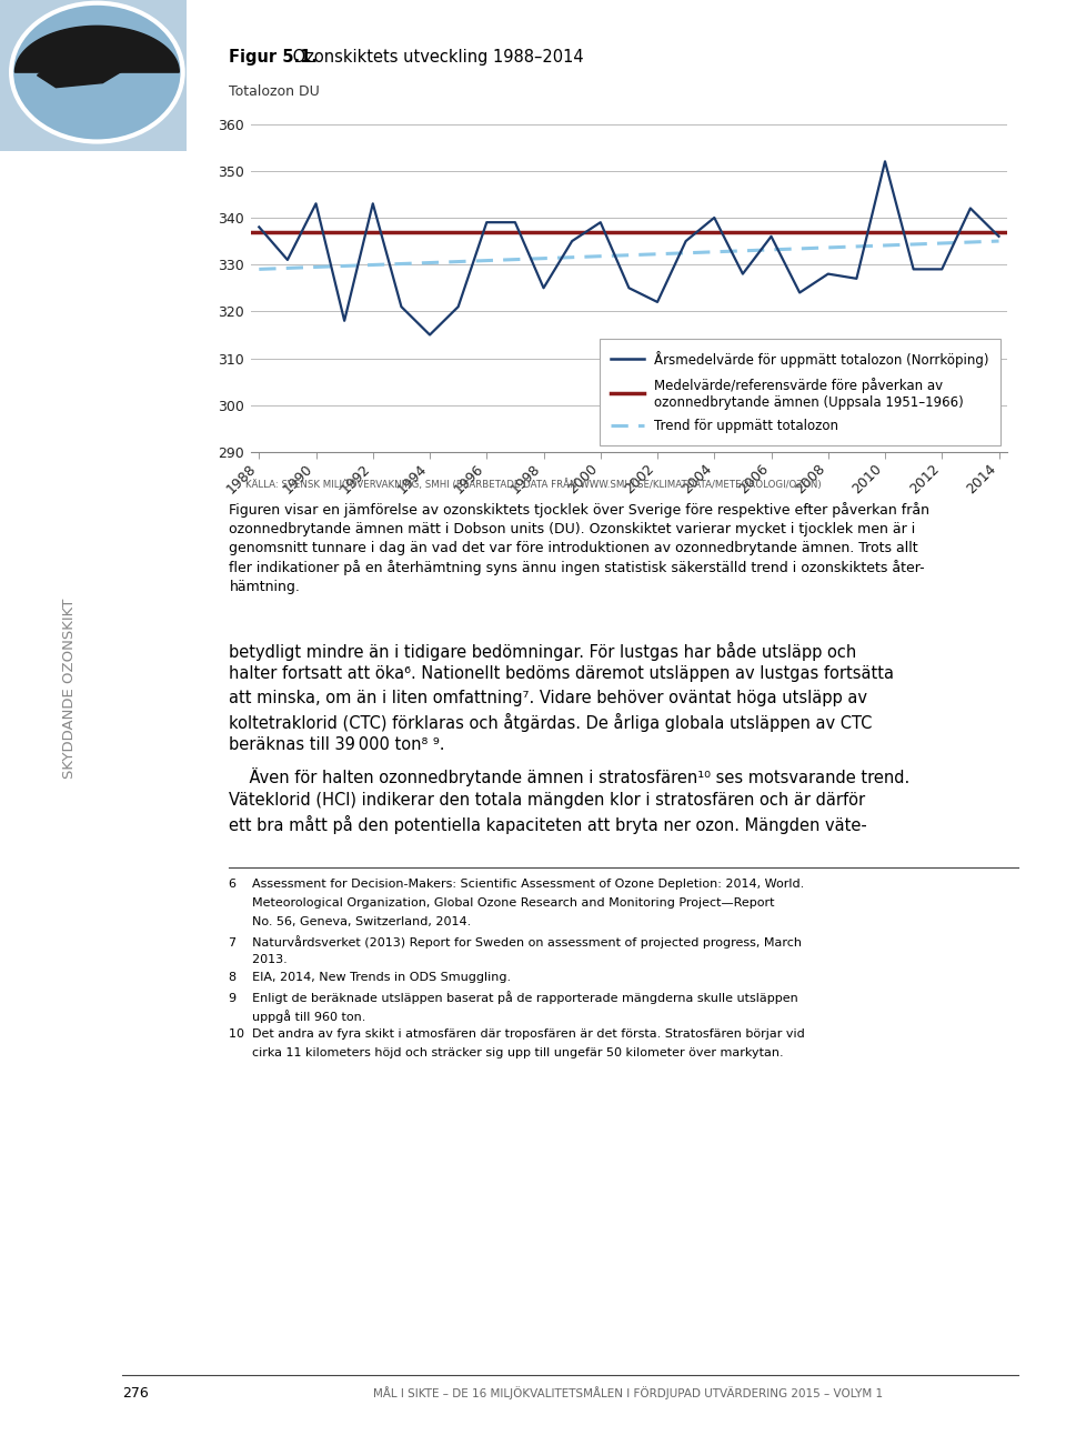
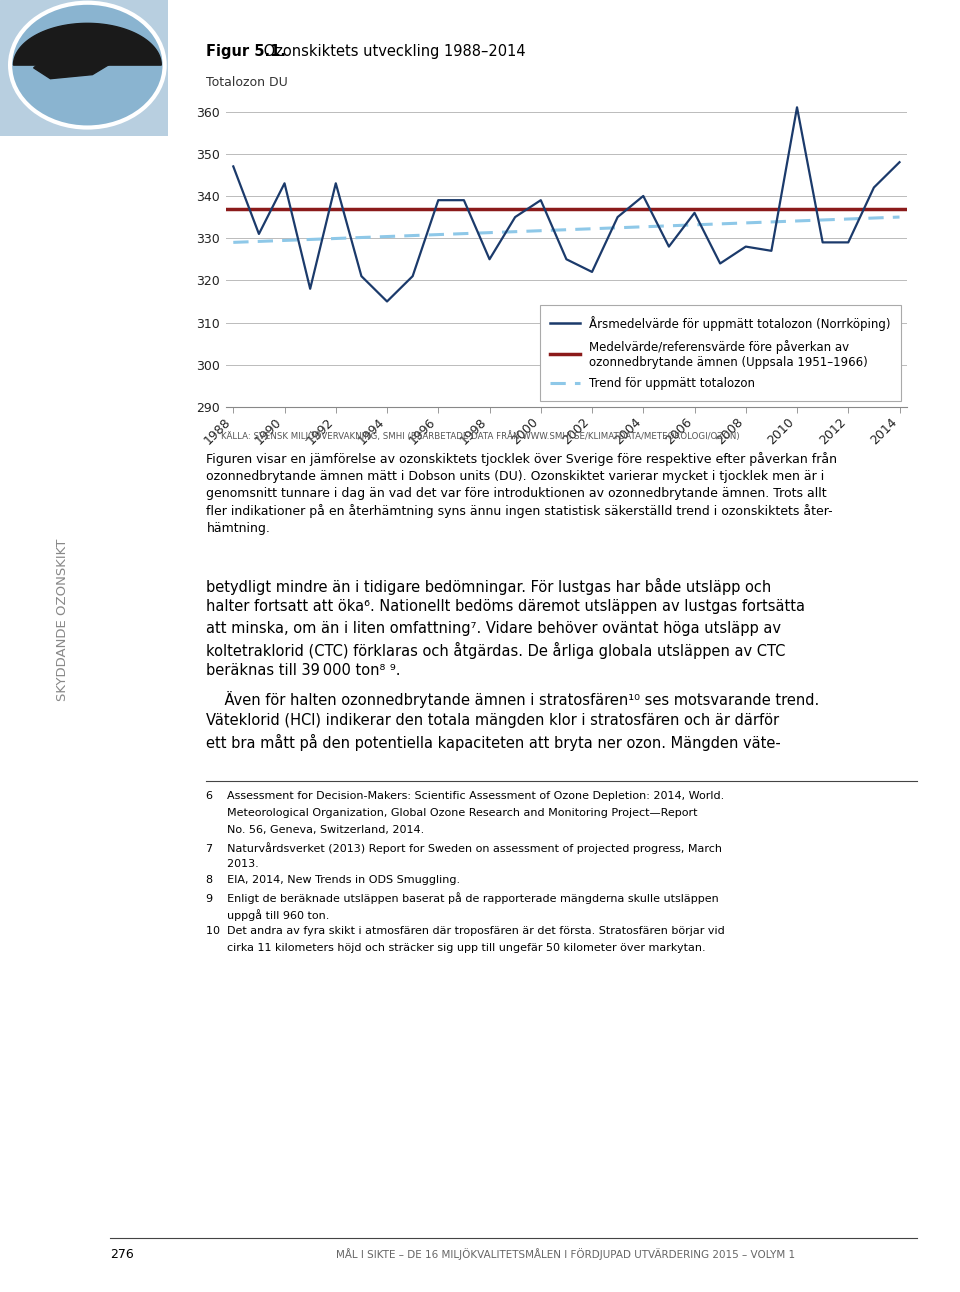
1988: 338 -> 347
2010: 352 -> 361
2014: 336 -> 348
